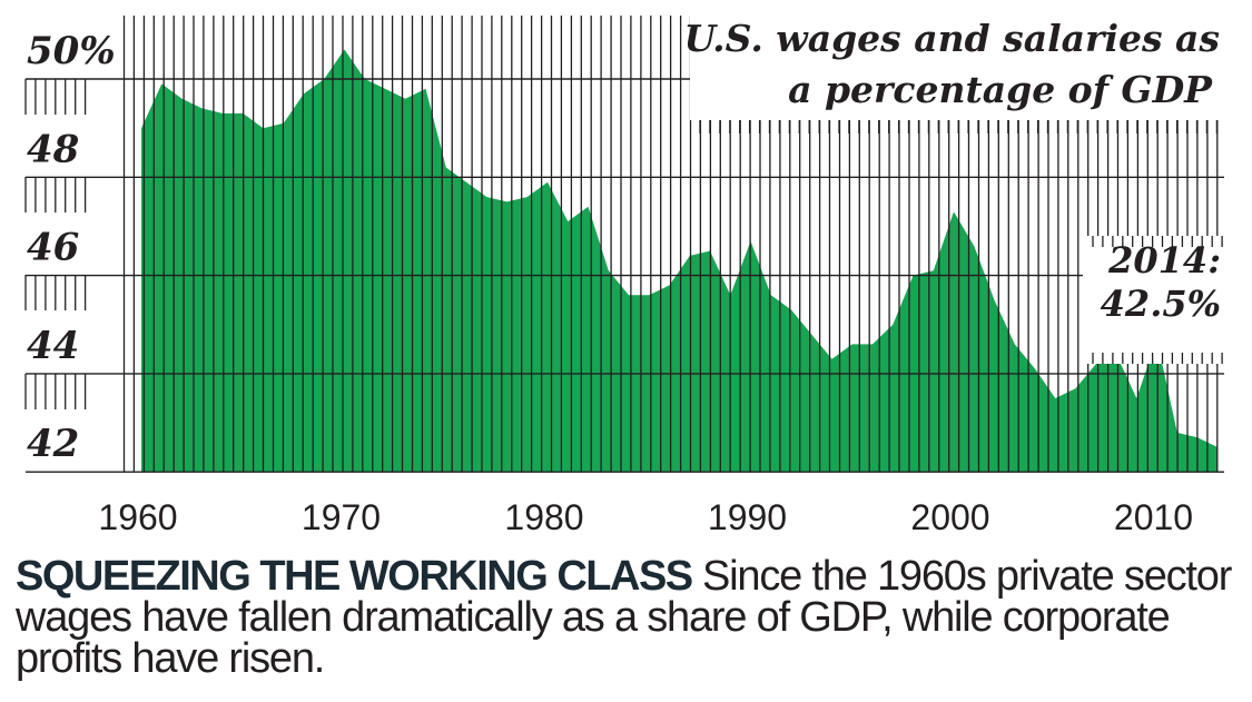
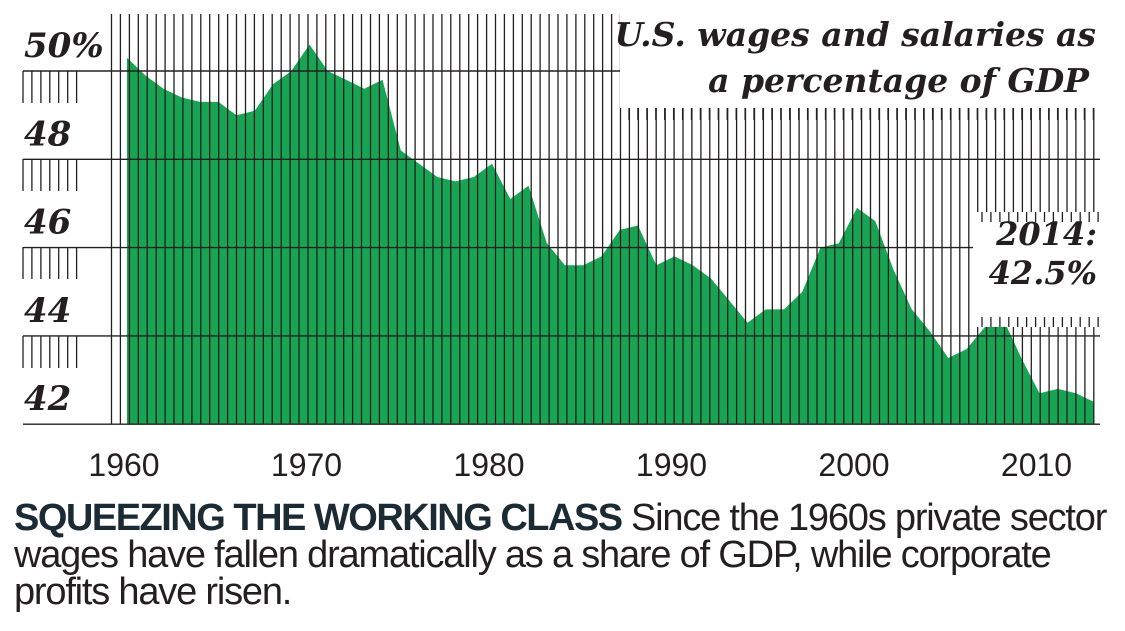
1960: 49.0% -> 50.3%
1990: 46.7% -> 45.8%
2000: 47.3% -> 46.9%
2010: 44.7% -> 42.7%
